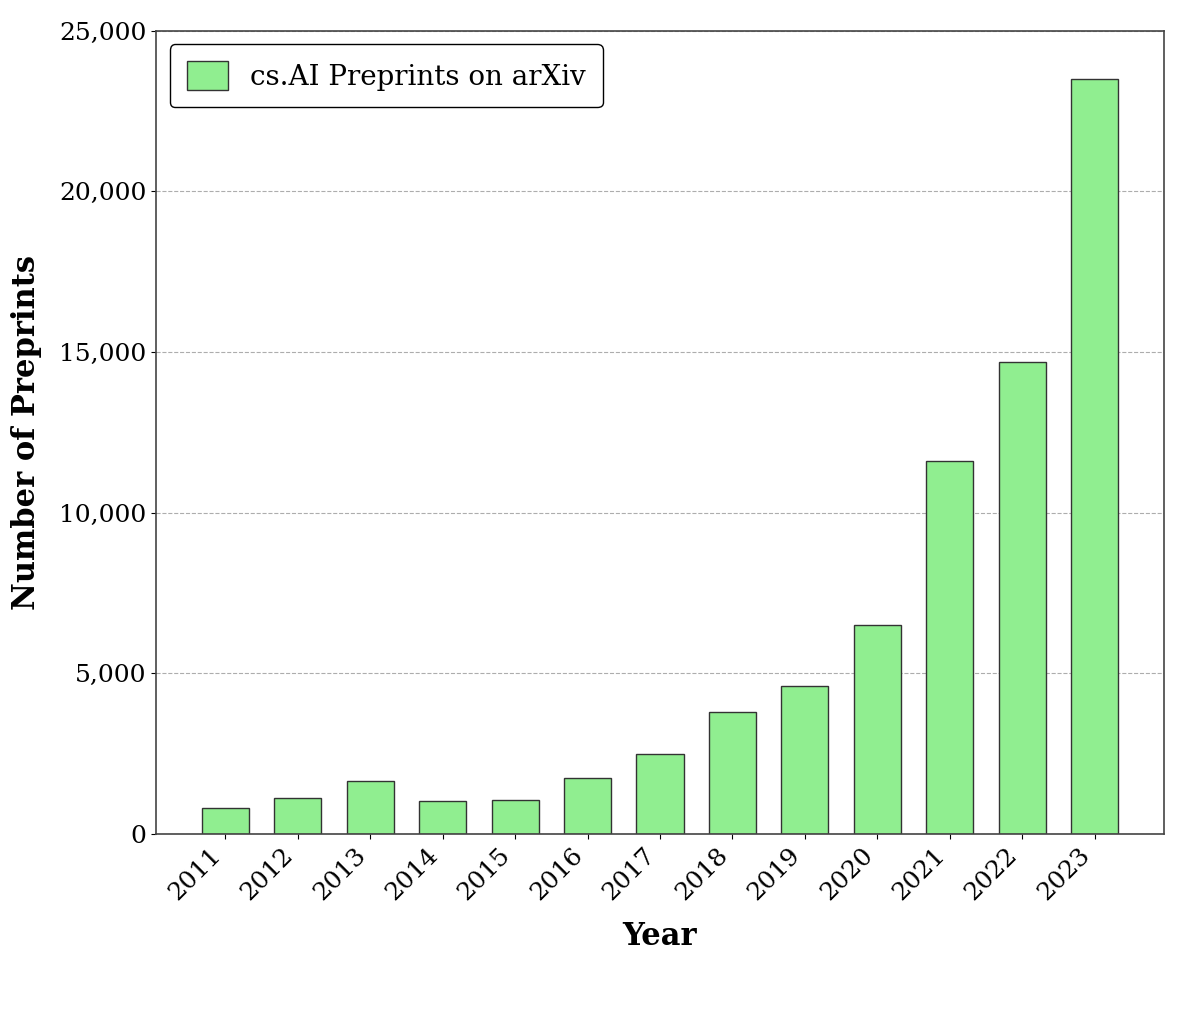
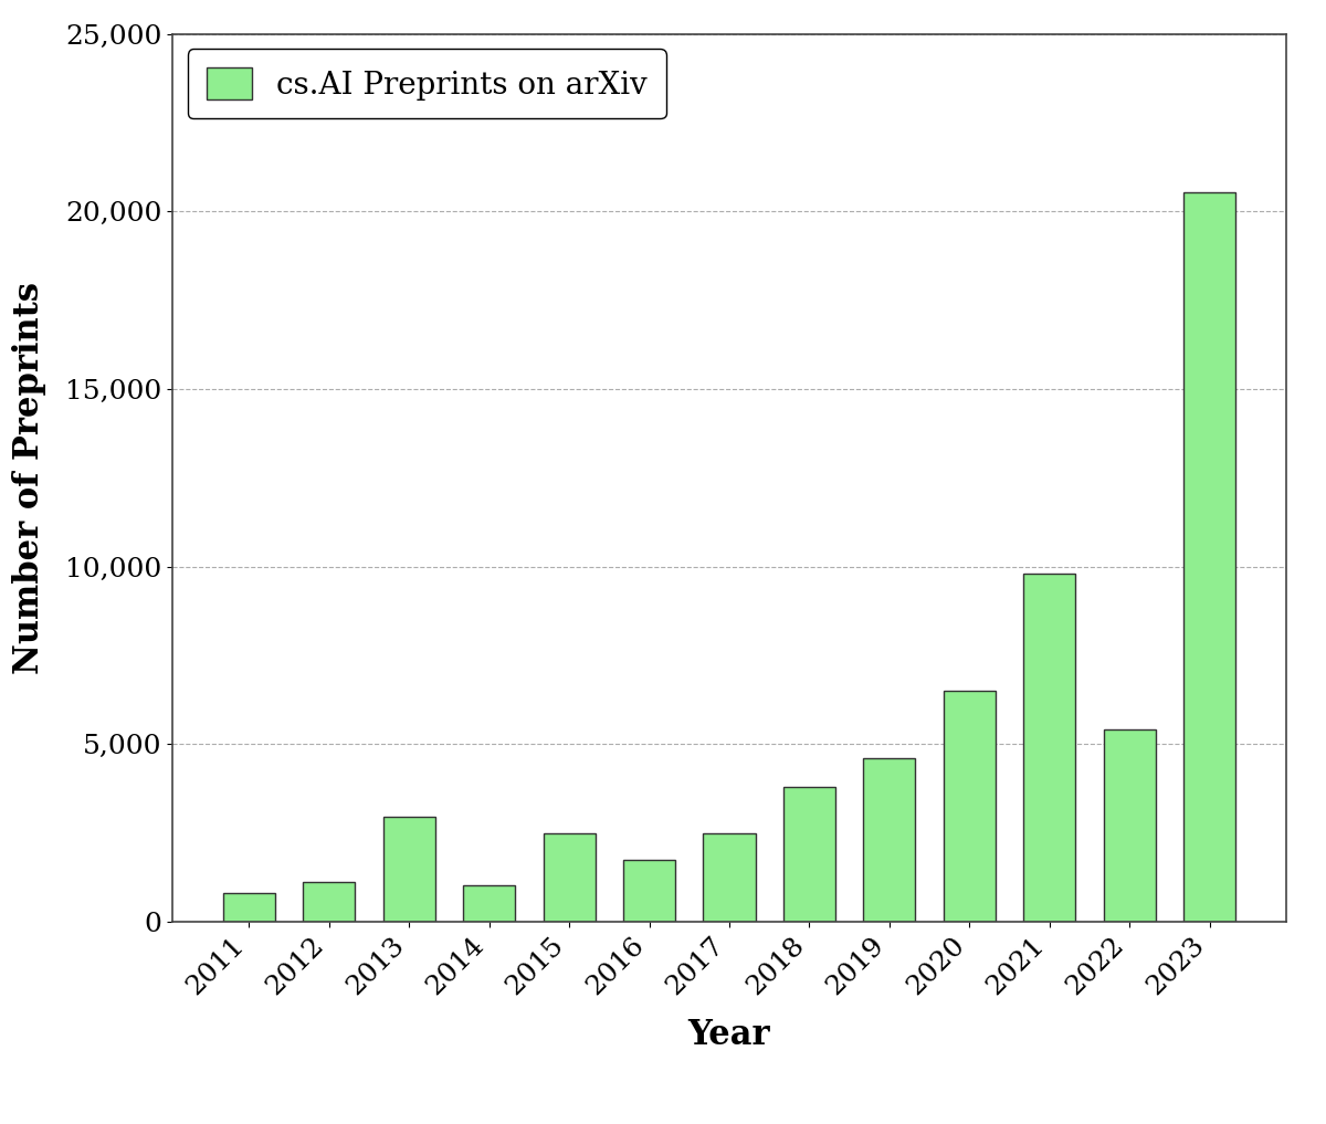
2013: 1,650 -> 2,950
2015: 1,050 -> 2,500
2021: 11,600 -> 9,800
2022: 14,700 -> 5,400
2023: 23,500 -> 20,550
